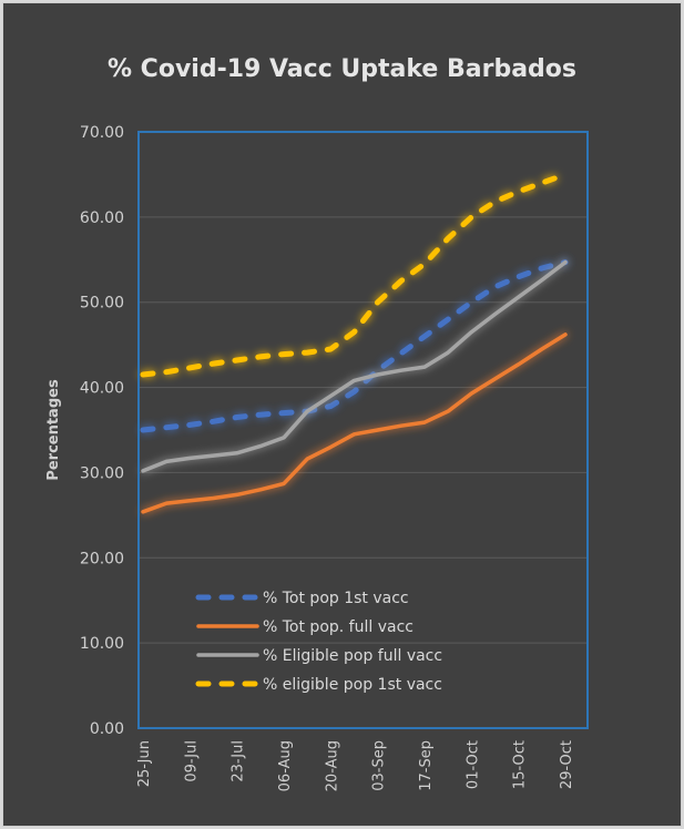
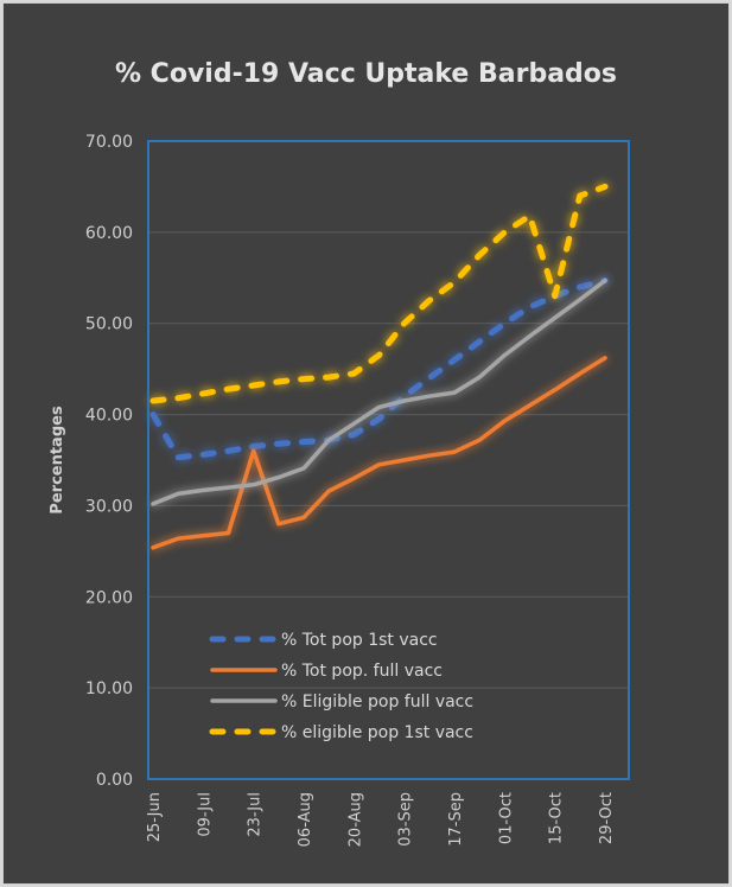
% Tot pop 1st vacc/25-Jun: 35 -> 40
% Tot pop. full vacc/23-Jul: 27 -> 36
% eligible pop 1st vacc/15-Oct: 63 -> 53
